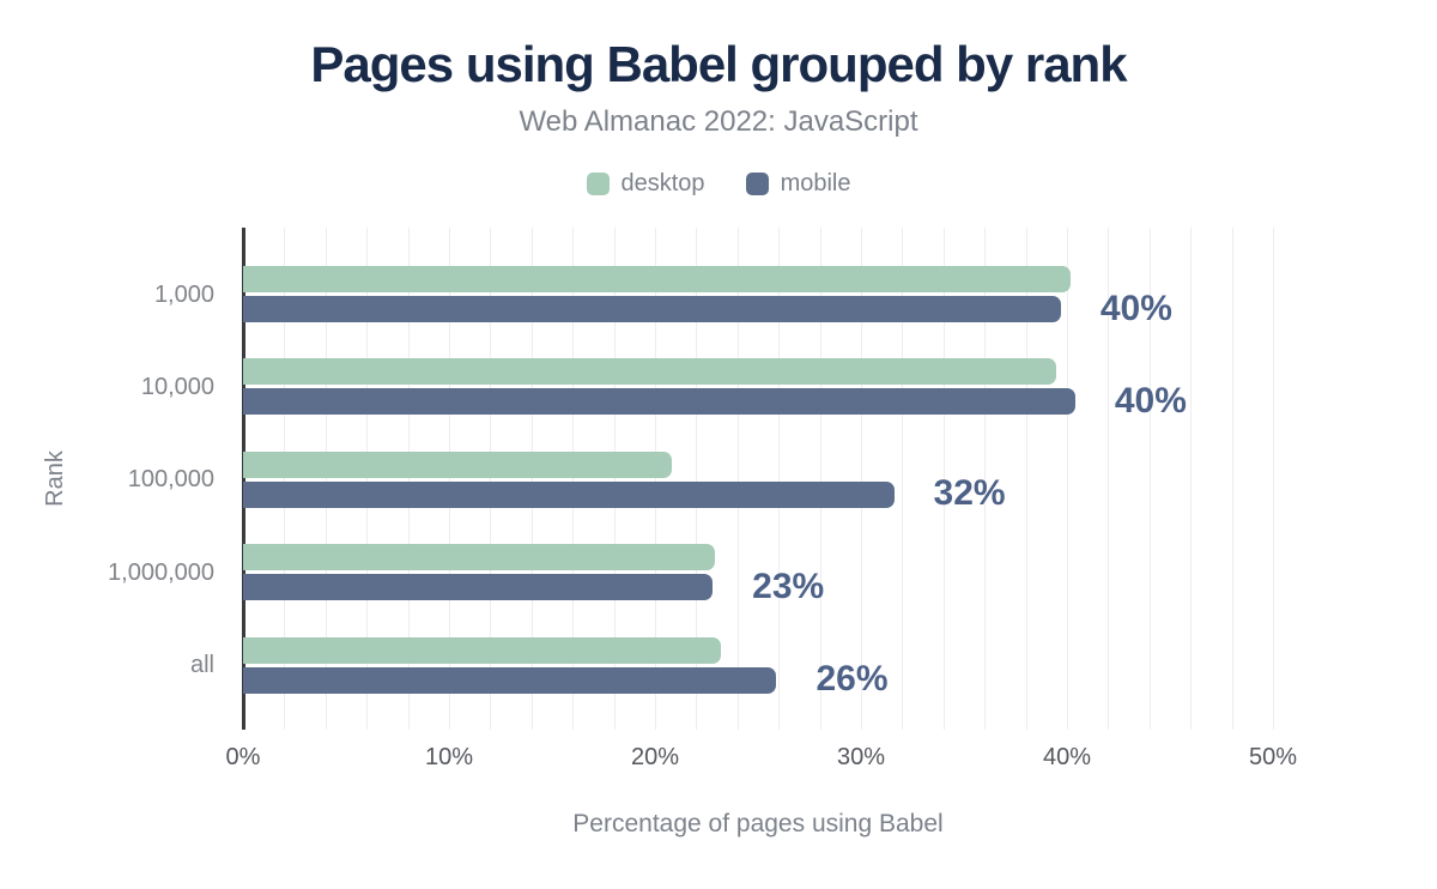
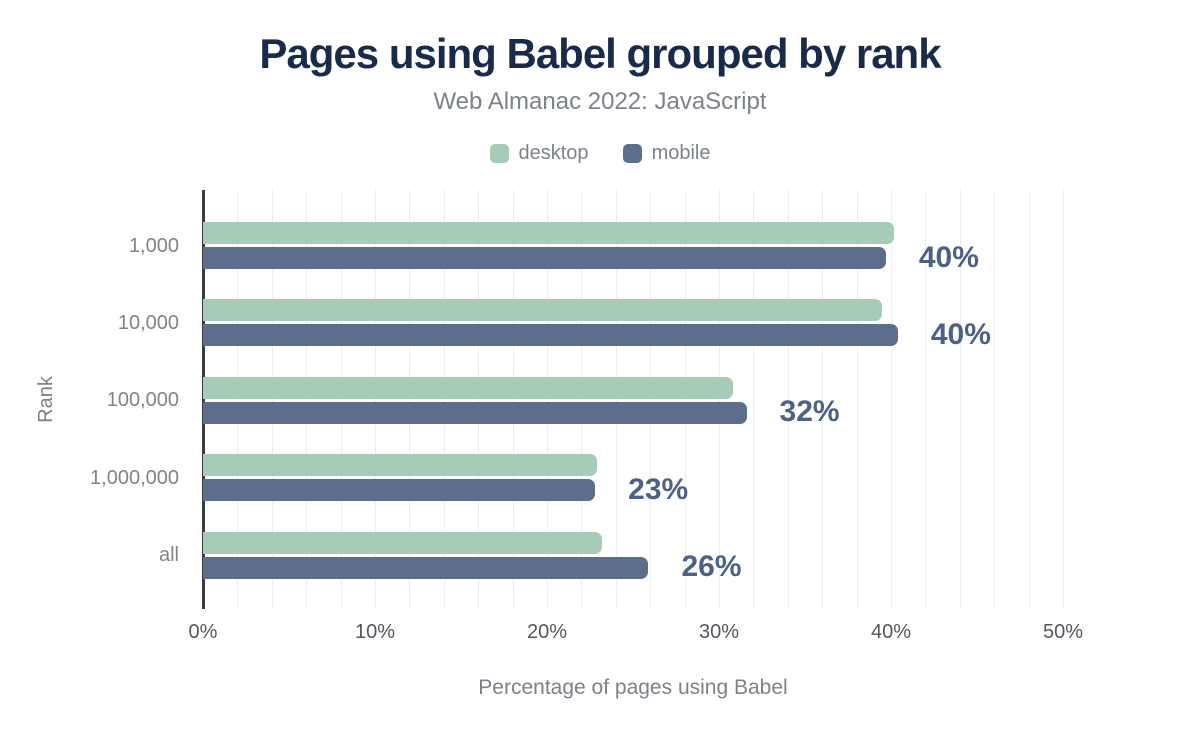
desktop/100,000: 20.8% -> 30.8%
